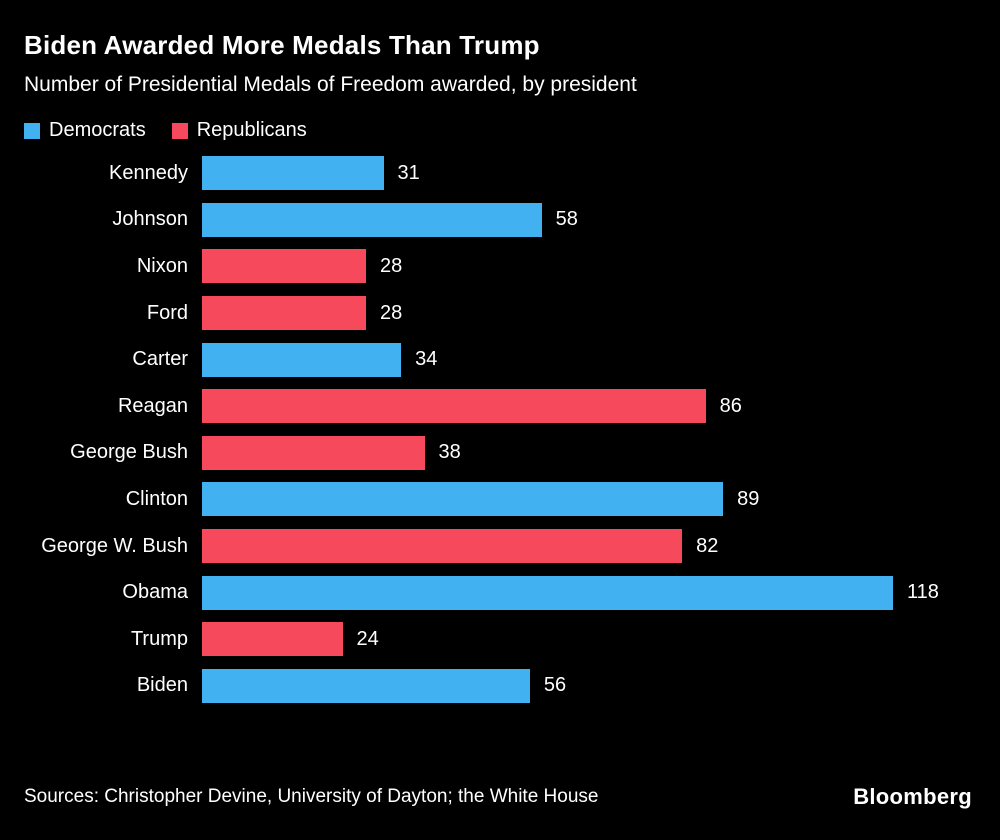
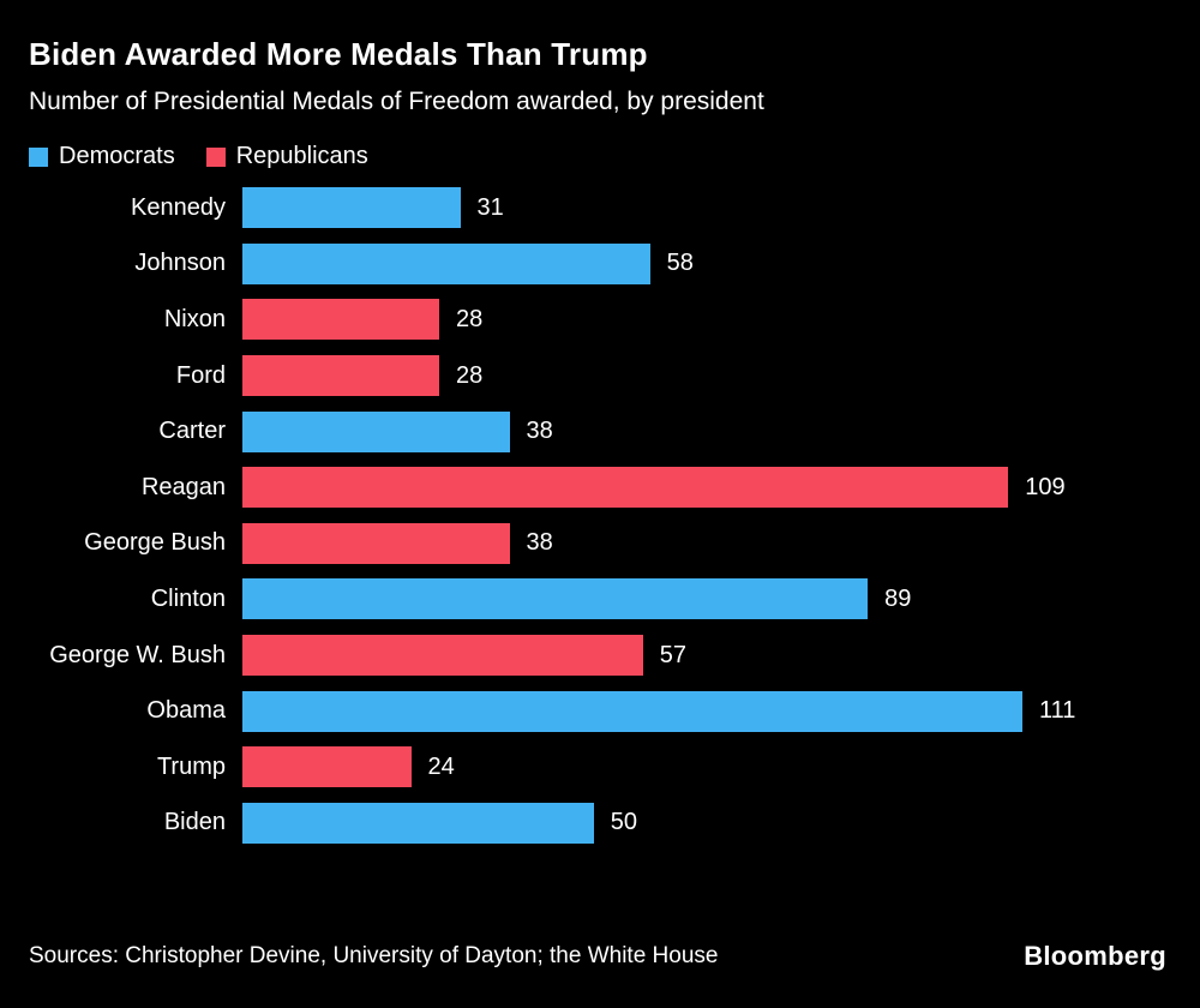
Carter: 34 -> 38
Reagan: 86 -> 109
George W. Bush: 82 -> 57
Obama: 118 -> 111
Biden: 56 -> 50
